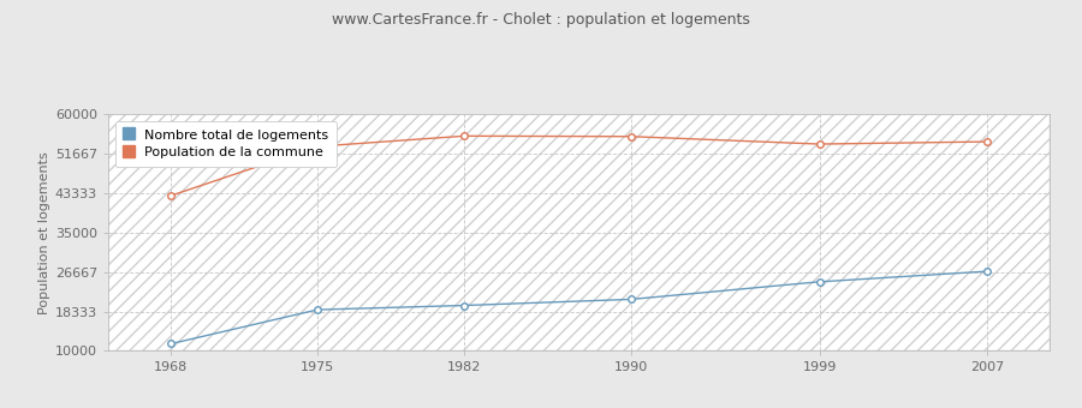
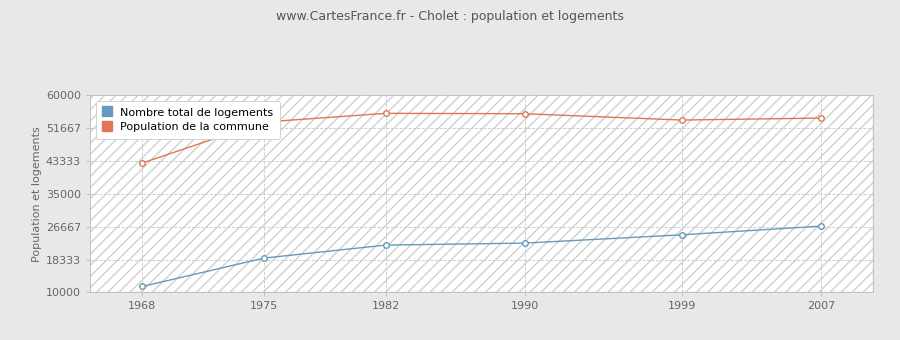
Nombre total de logements/1982: 19600 -> 22000
Nombre total de logements/1990: 20900 -> 22500
